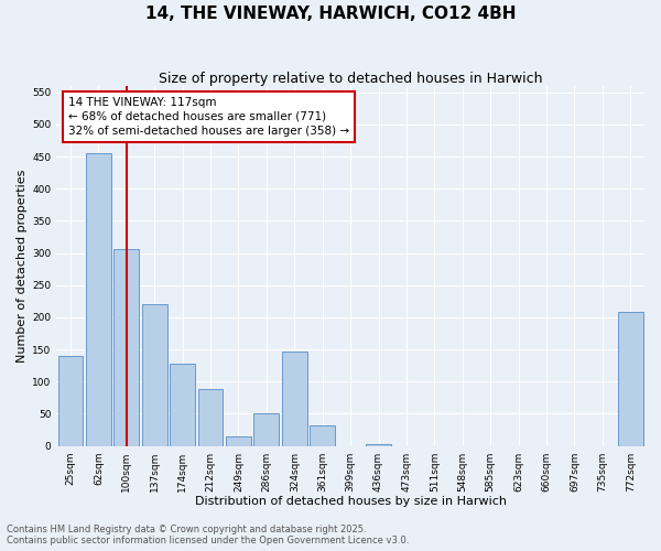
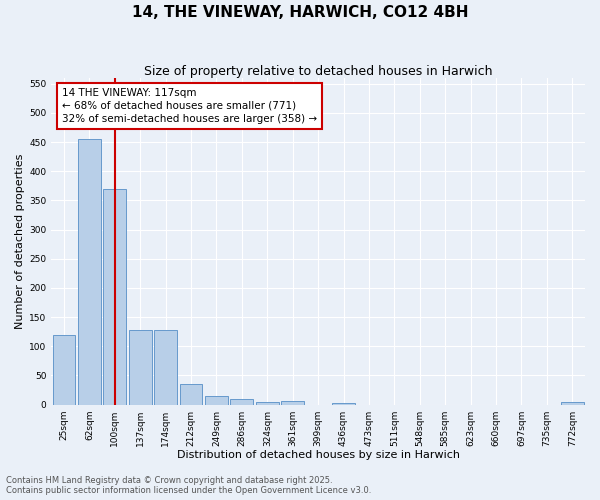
25sqm: 140 -> 120
100sqm: 306 -> 370
137sqm: 220 -> 128
212sqm: 88 -> 35
286sqm: 50 -> 9
324sqm: 146 -> 5
361sqm: 32 -> 6
772sqm: 208 -> 5
